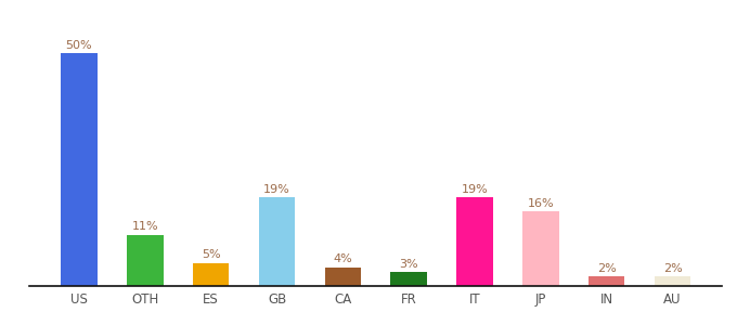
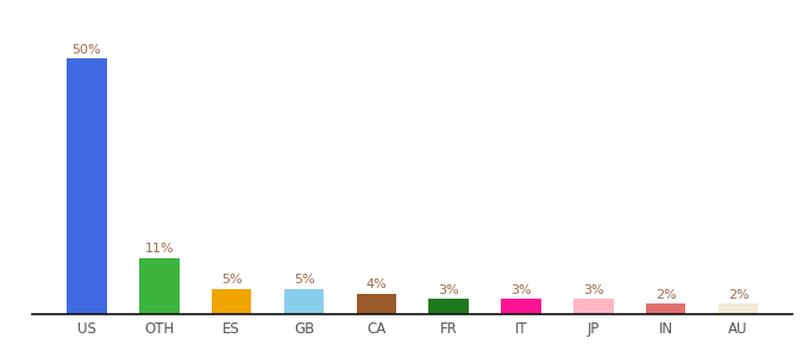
GB: 19% -> 5%
IT: 19% -> 3%
JP: 16% -> 3%
